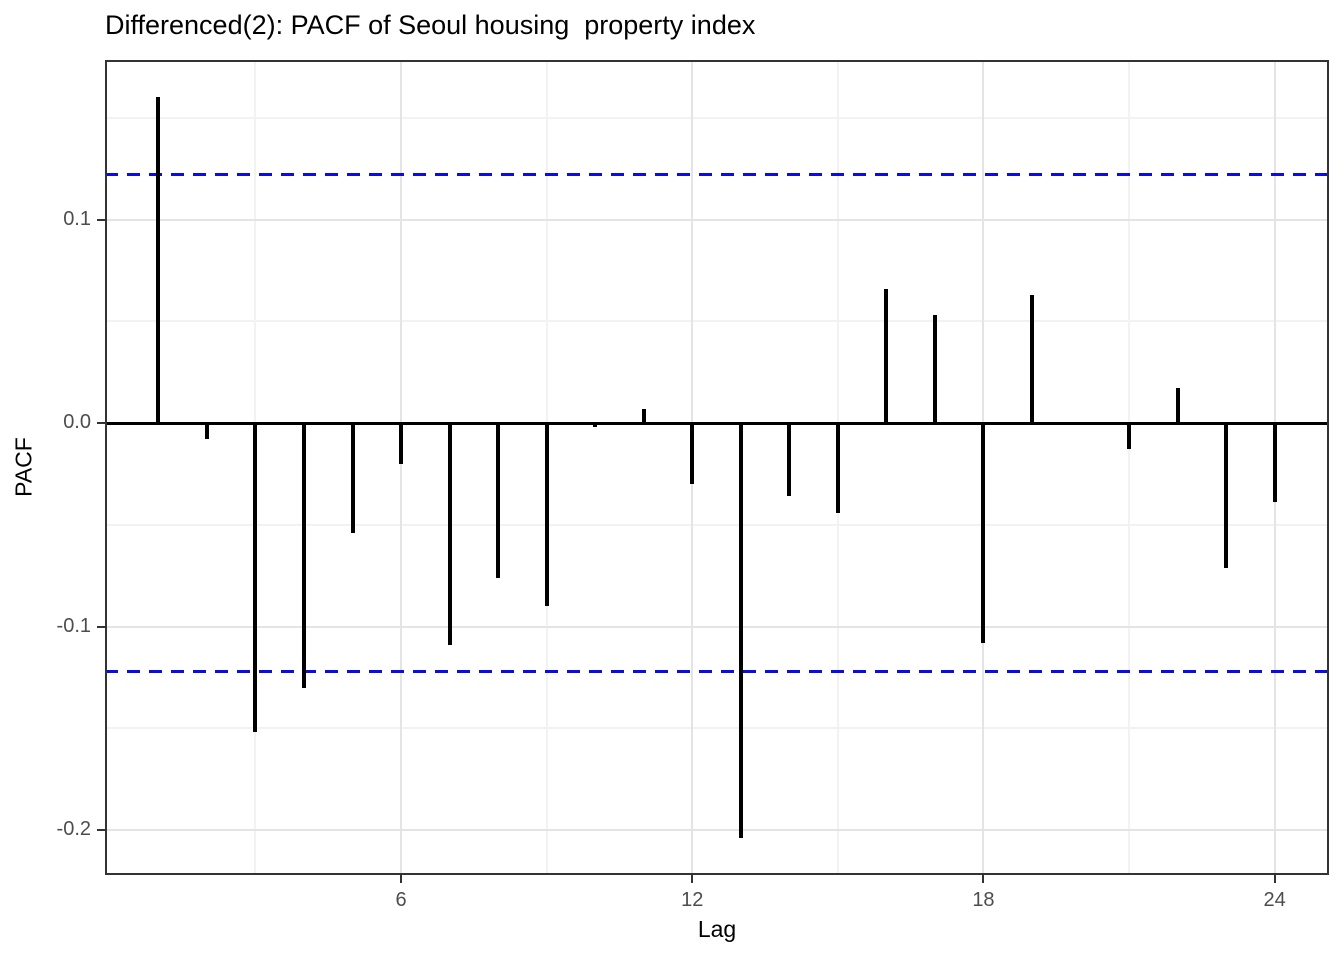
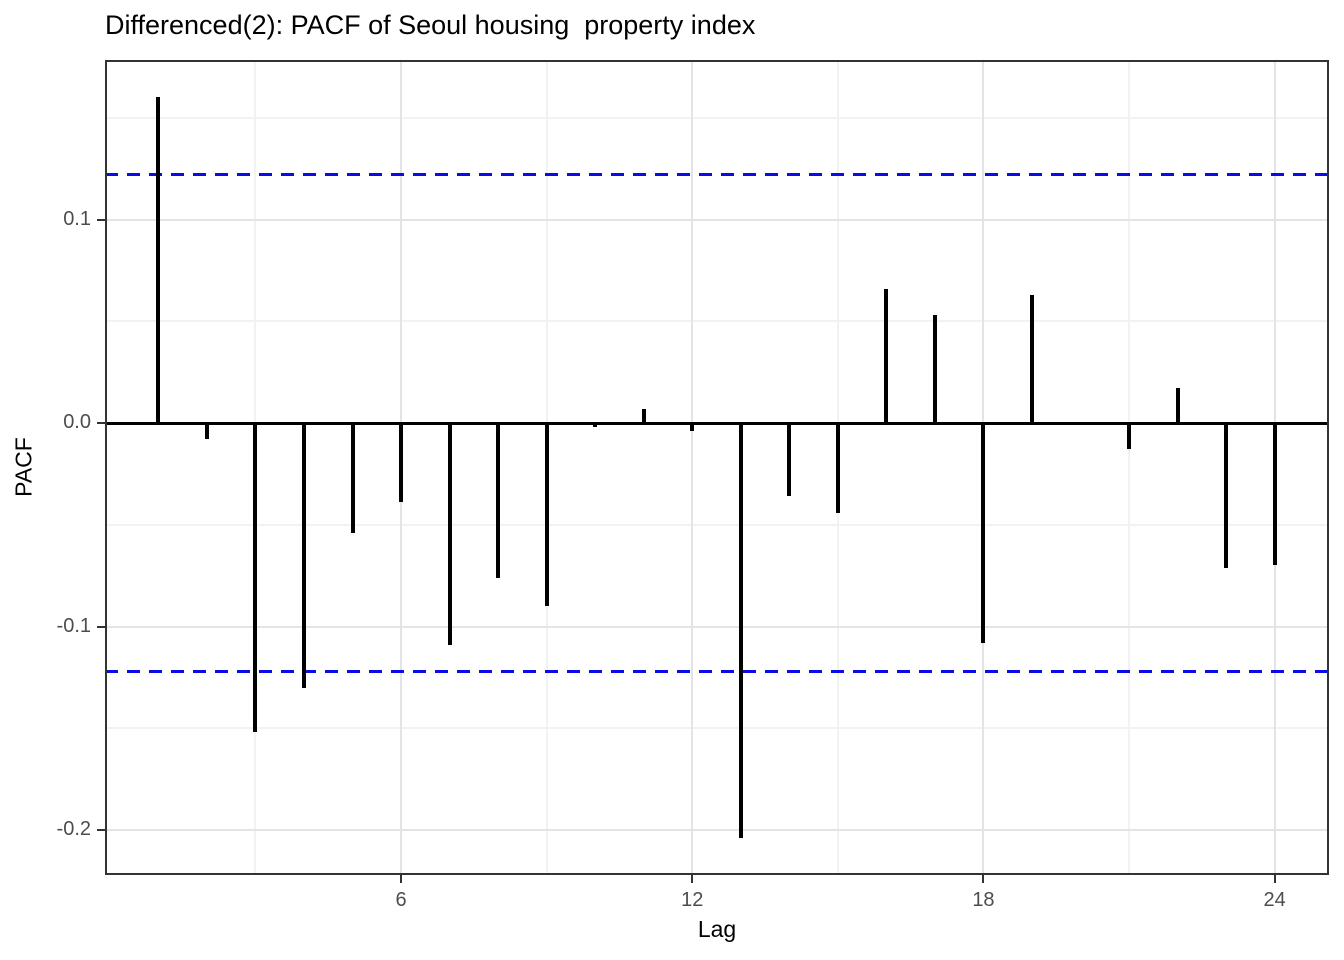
6: -0.020 -> -0.039
12: -0.030 -> -0.004
24: -0.039 -> -0.070
